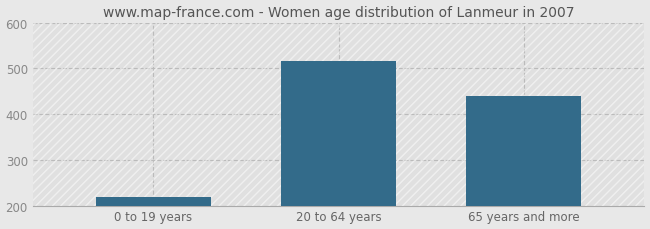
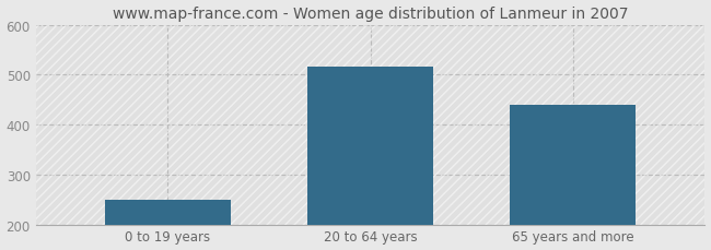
0 to 19 years: 218 -> 250
